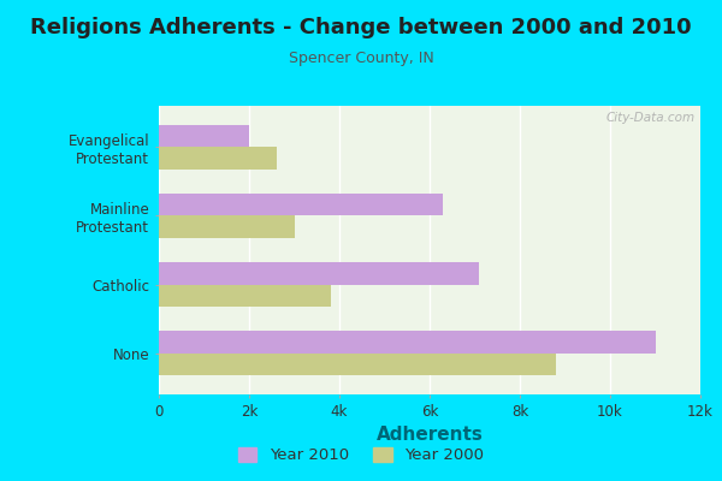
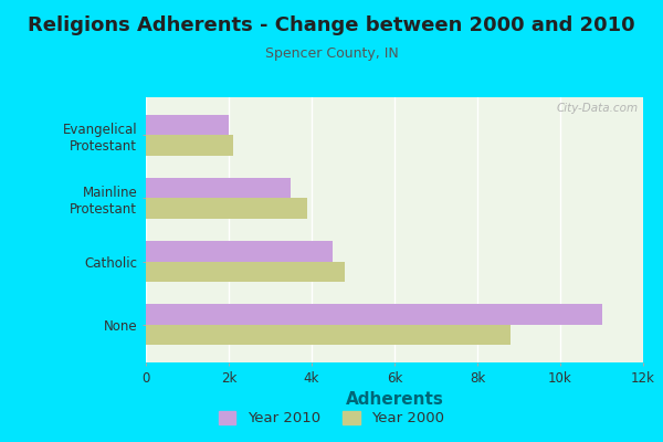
Year 2000/Evangelical Protestant: 2.6k -> 2.1k
Year 2010/Mainline Protestant: 6.3k -> 3.5k
Year 2000/Mainline Protestant: 3.0k -> 3.9k
Year 2010/Catholic: 7.1k -> 4.5k
Year 2000/Catholic: 3.8k -> 4.8k
